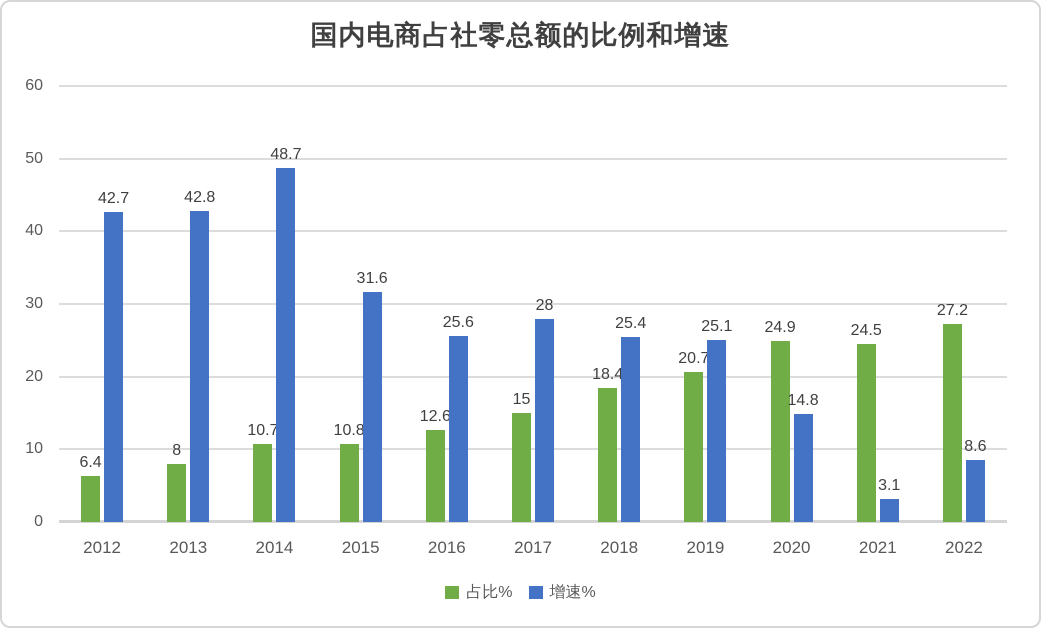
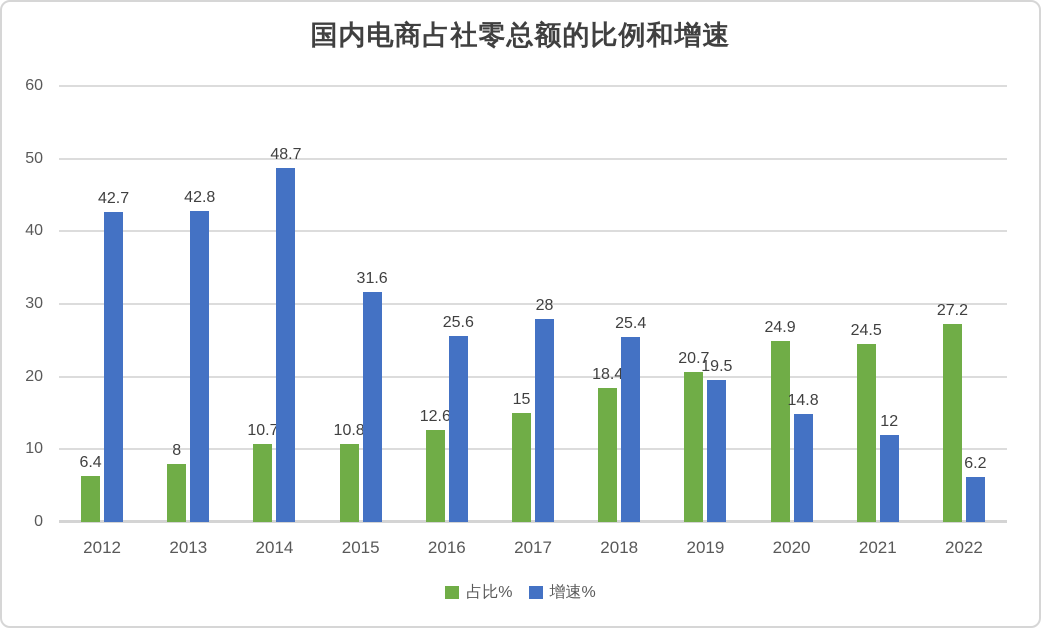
增速%/2019: 25.1 -> 19.5
增速%/2021: 3.1 -> 12
增速%/2022: 8.6 -> 6.2
